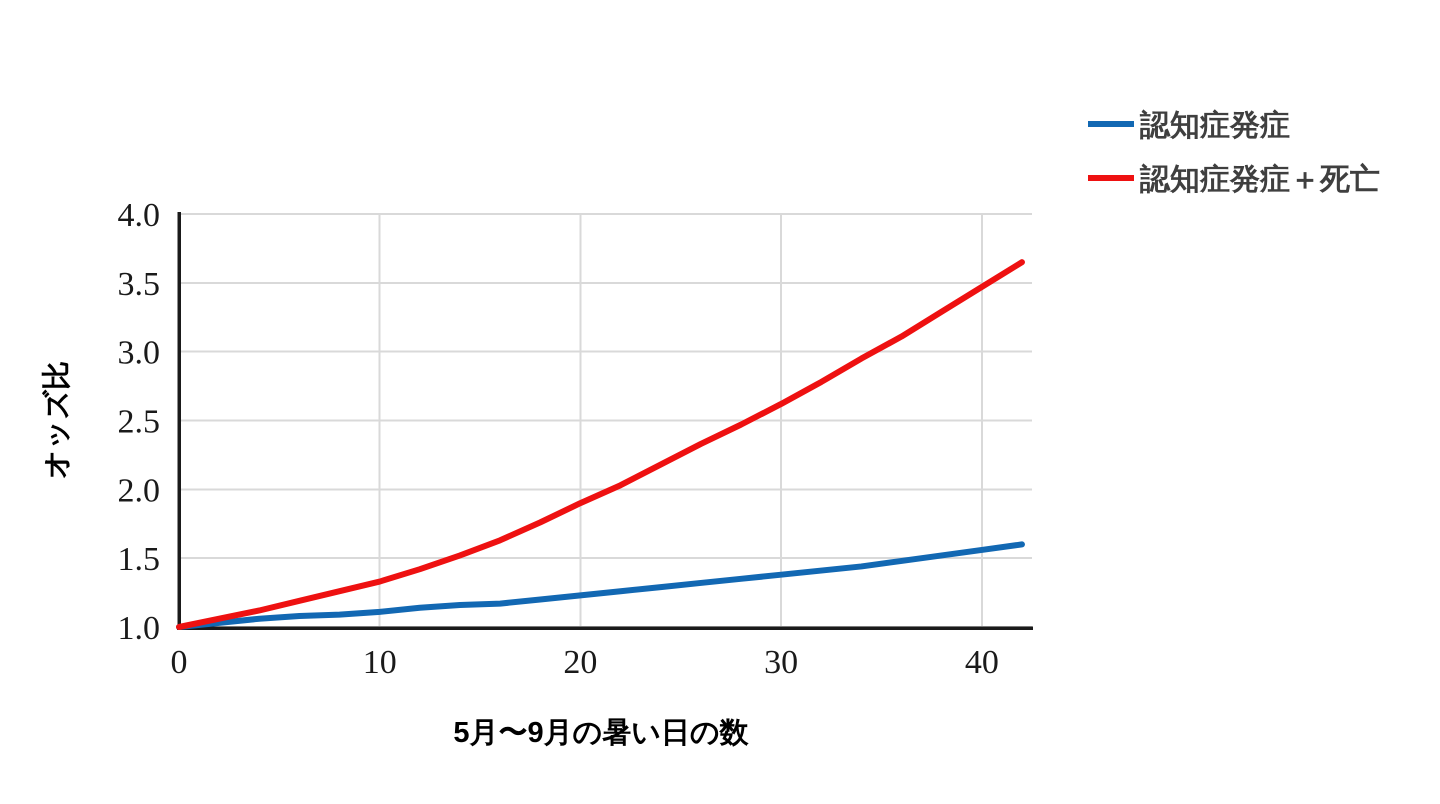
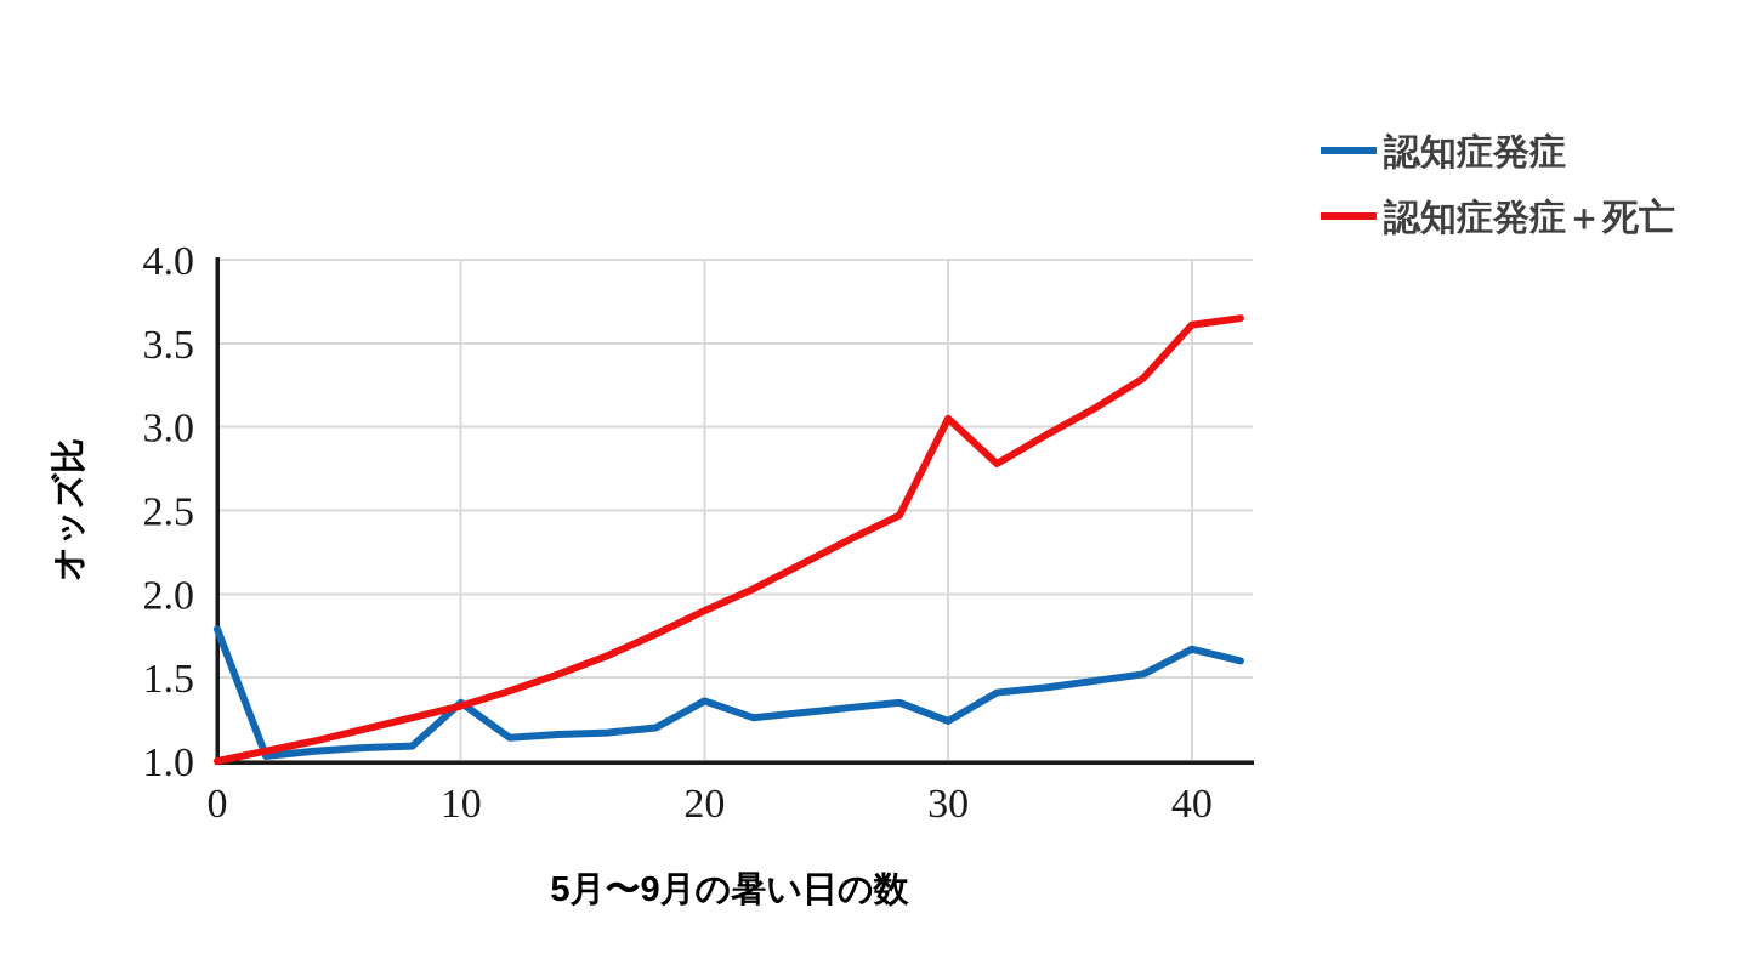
認知症発症/0: 1.00 -> 1.79
認知症発症/10: 1.11 -> 1.35
認知症発症/20: 1.23 -> 1.36
認知症発症/30: 1.38 -> 1.24
認知症発症＋死亡/30: 2.62 -> 3.05
認知症発症/40: 1.56 -> 1.67
認知症発症＋死亡/40: 3.47 -> 3.61
